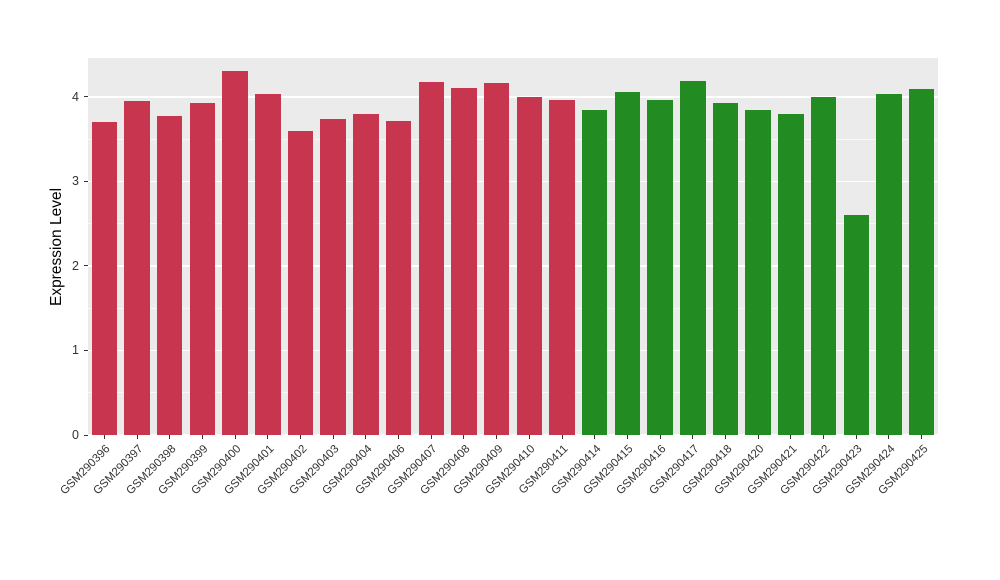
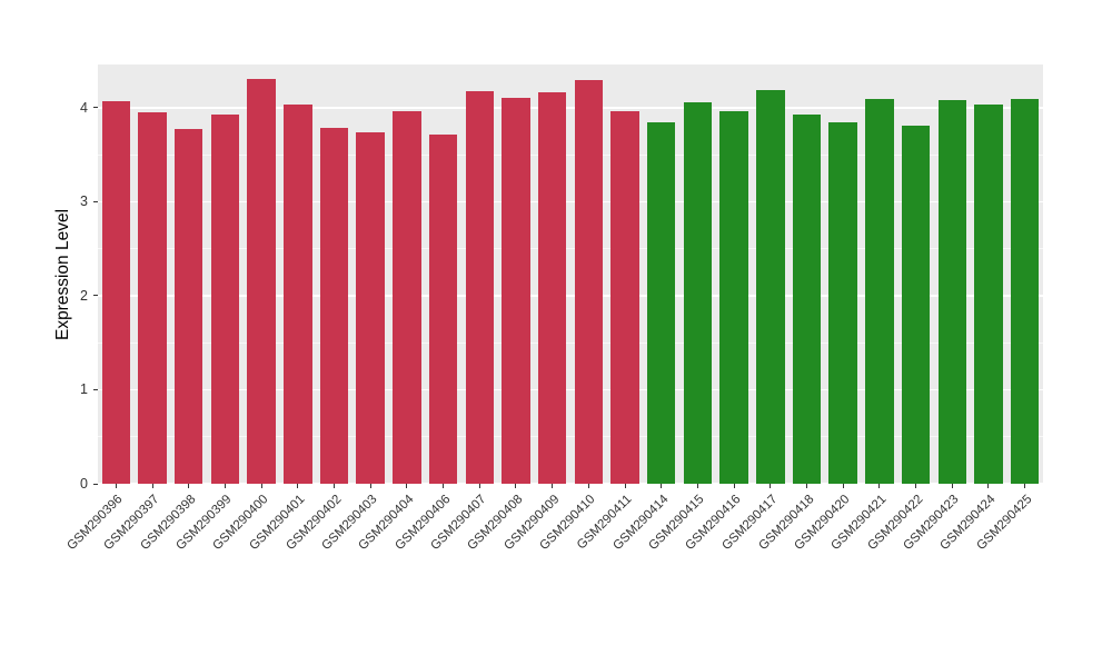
GSM290396: 3.7 -> 4.1
GSM290402: 3.6 -> 3.8
GSM290404: 3.8 -> 4.0
GSM290410: 4.0 -> 4.3
GSM290421: 3.8 -> 4.1
GSM290422: 4.0 -> 3.8
GSM290423: 2.6 -> 4.1
